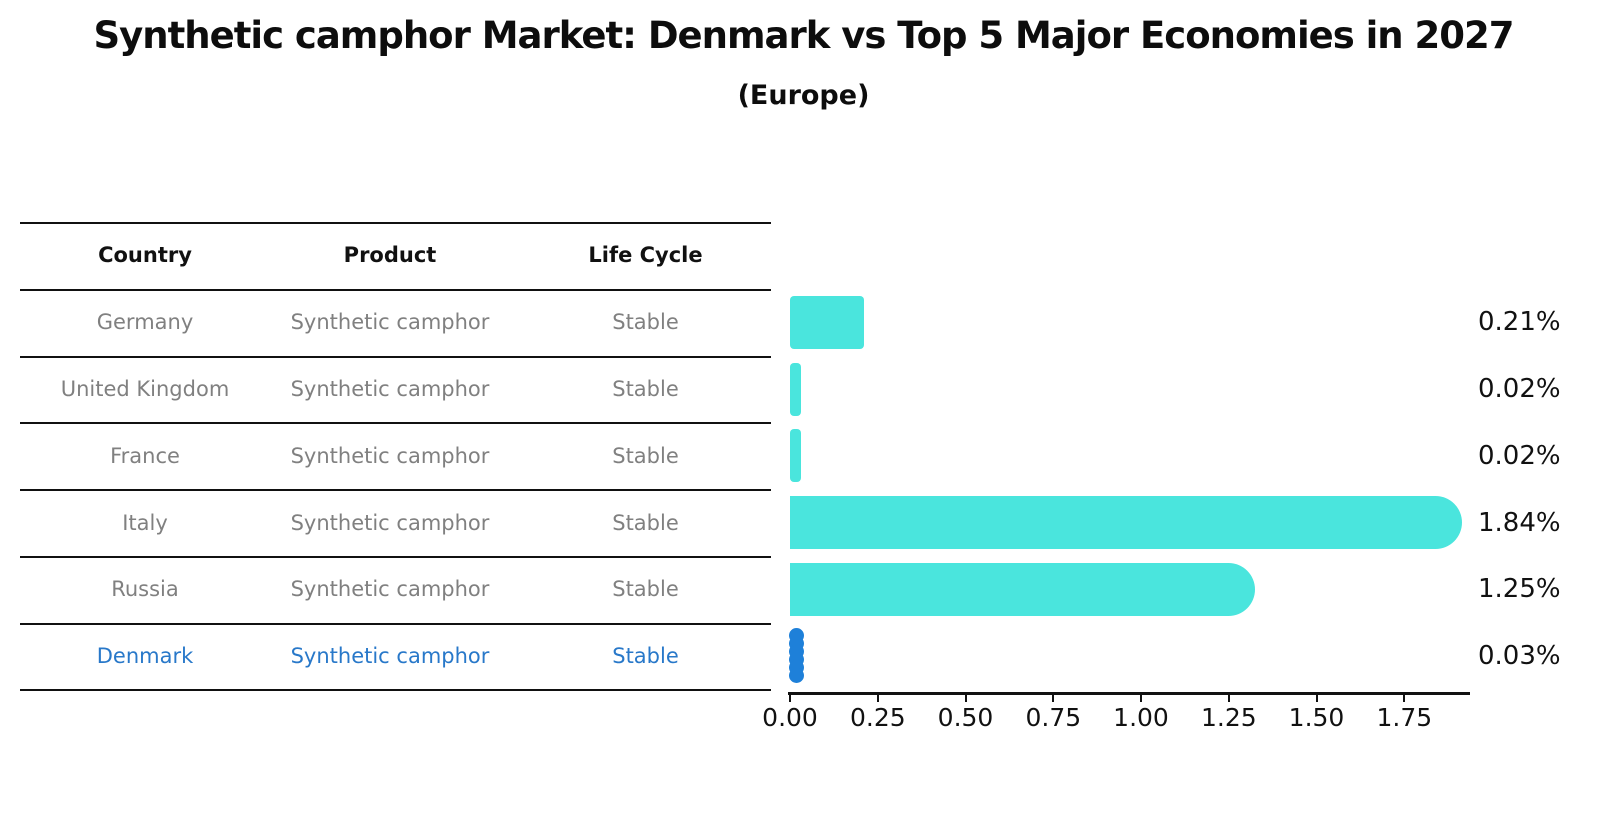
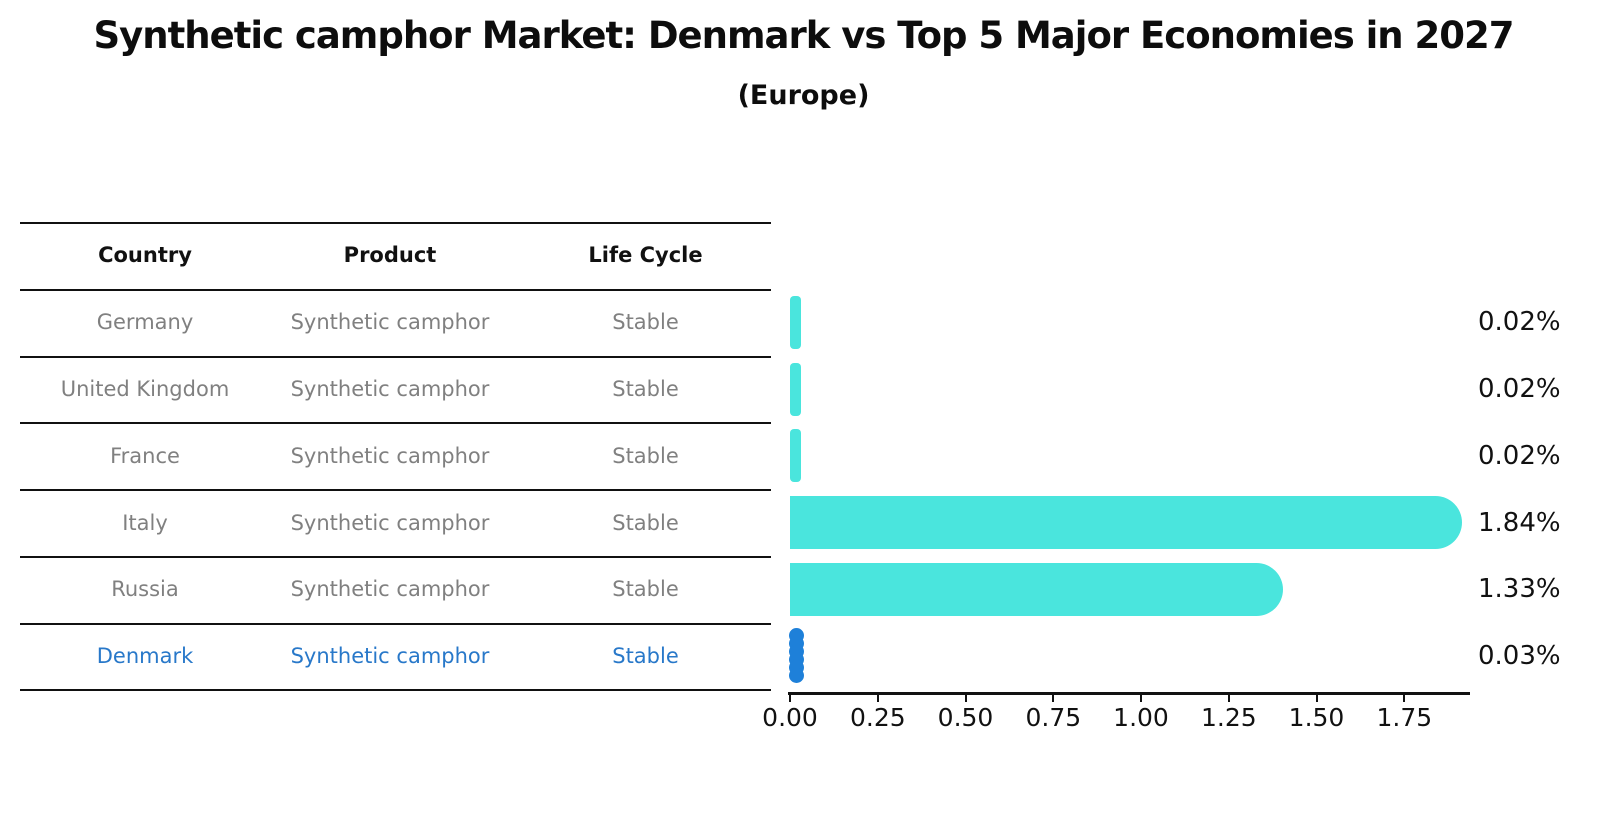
Germany: 0.21% -> 0.02%
Russia: 1.25% -> 1.33%
